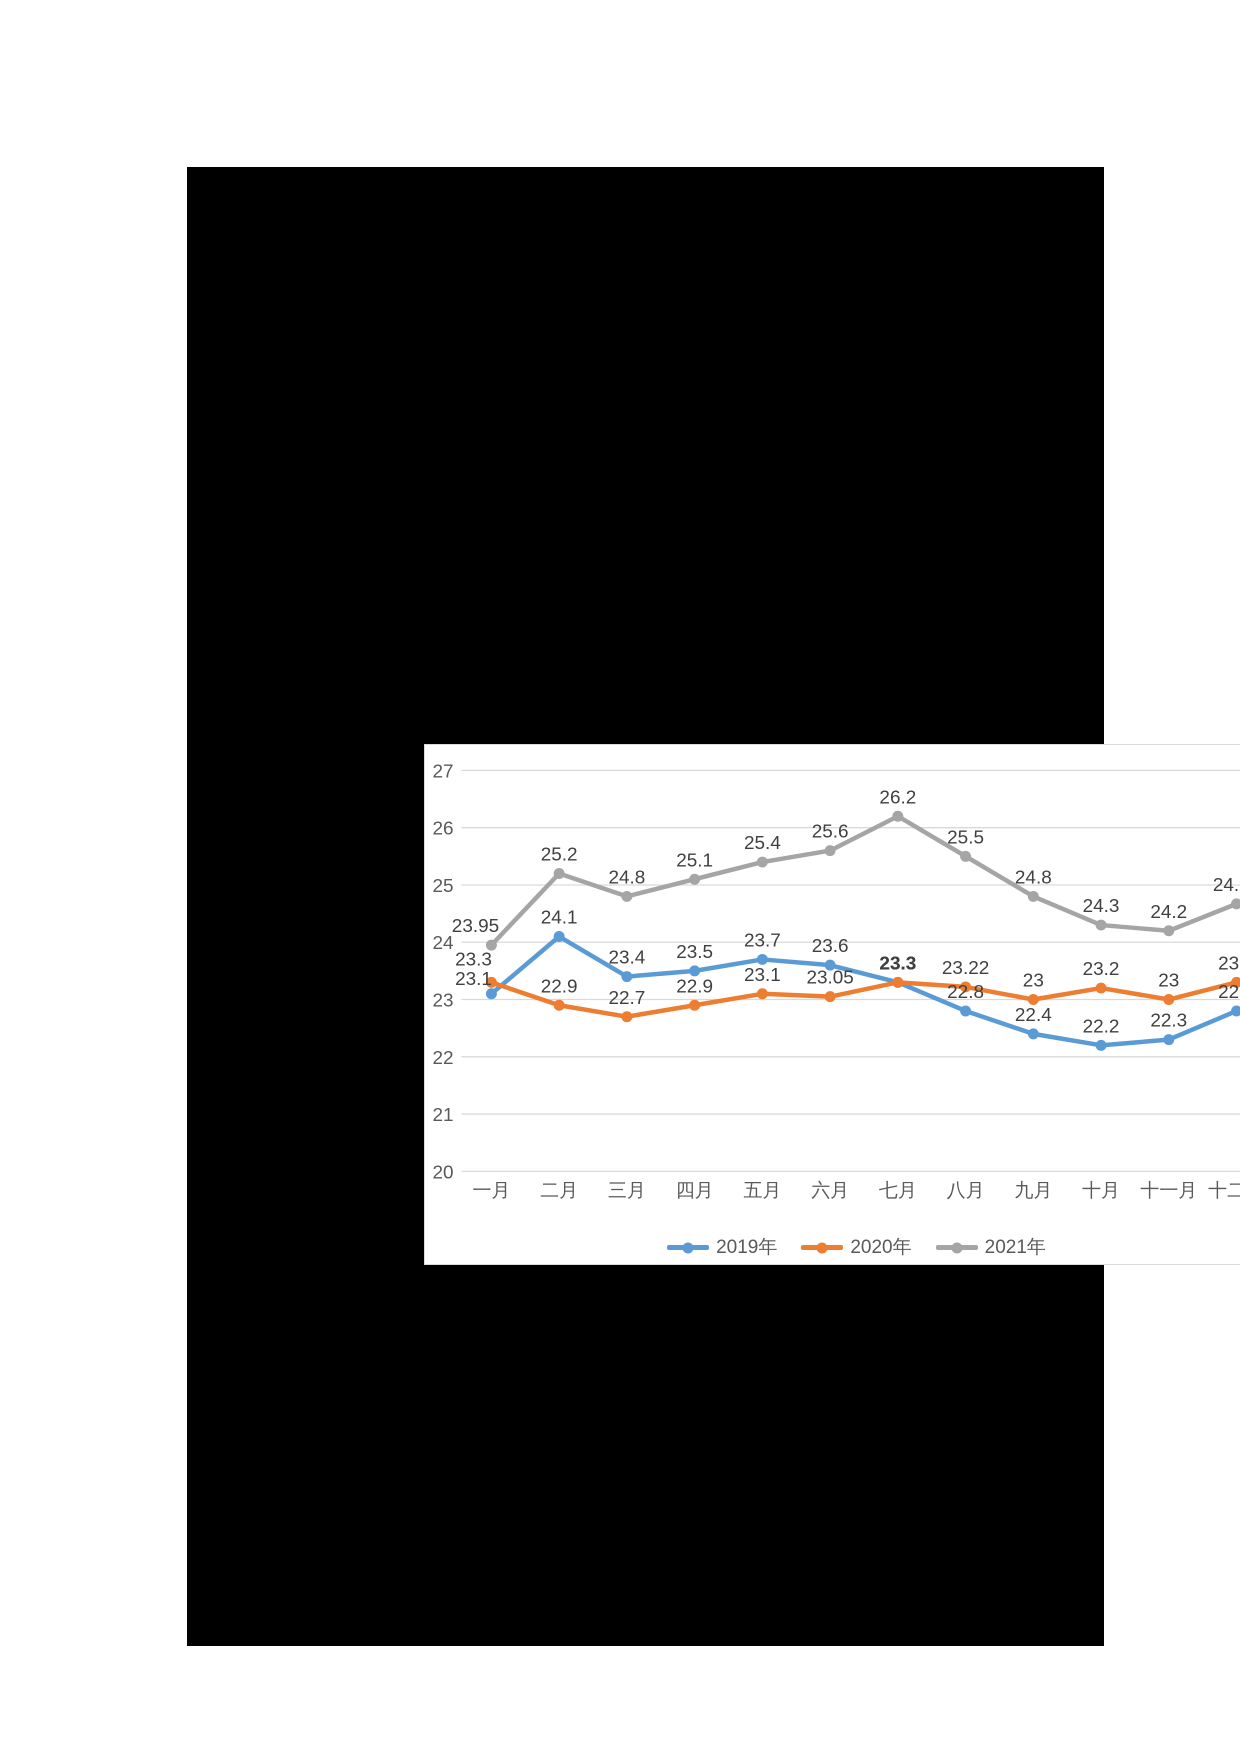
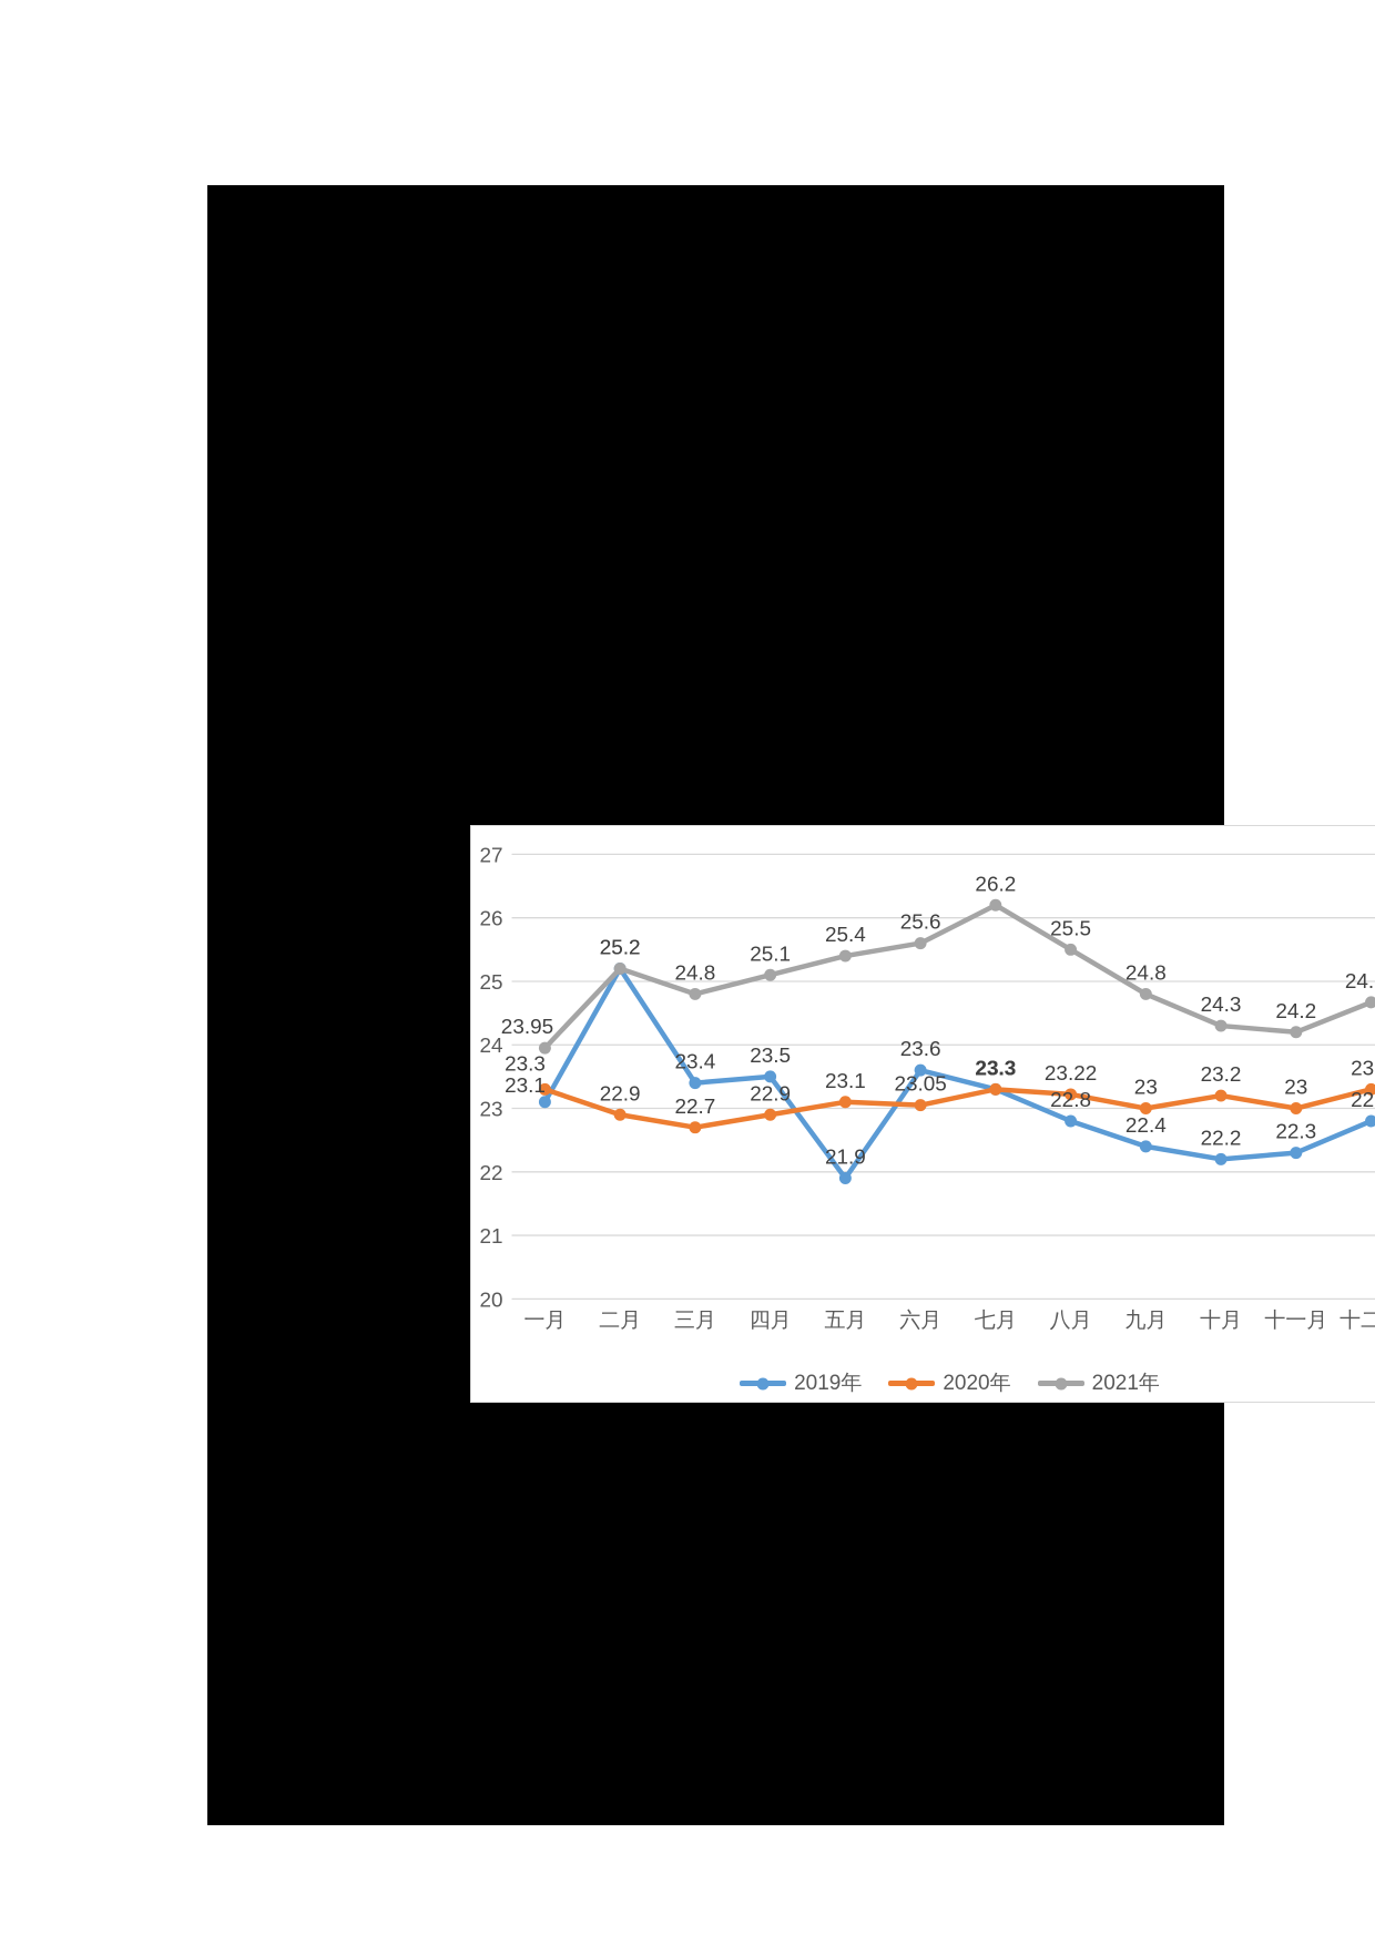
2019年/二月: 24.1 -> 25.2
2019年/五月: 23.7 -> 21.9
